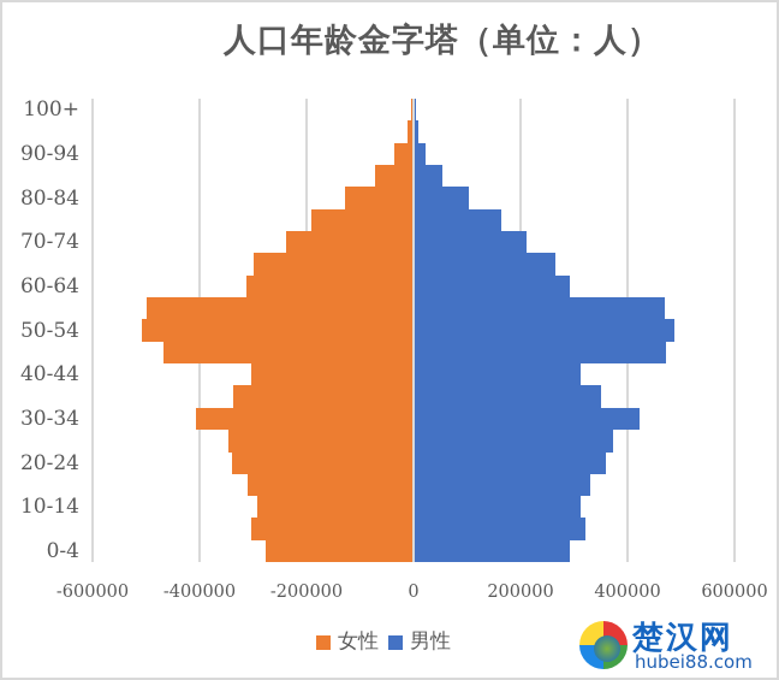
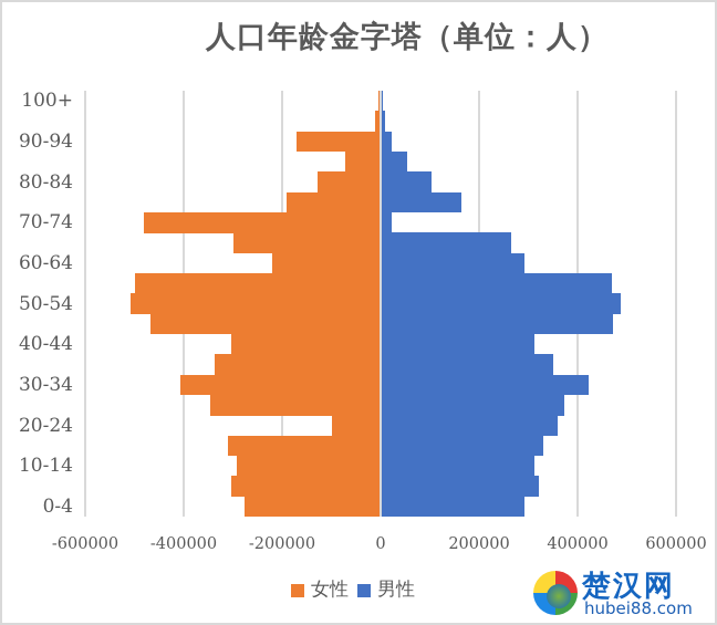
女性/20-24: -340000 -> -100000
女性/60-64: -310000 -> -220000
女性/70-74: -240000 -> -480000
男性/70-74: 210000 -> 20000
女性/90-94: -40000 -> -170000
